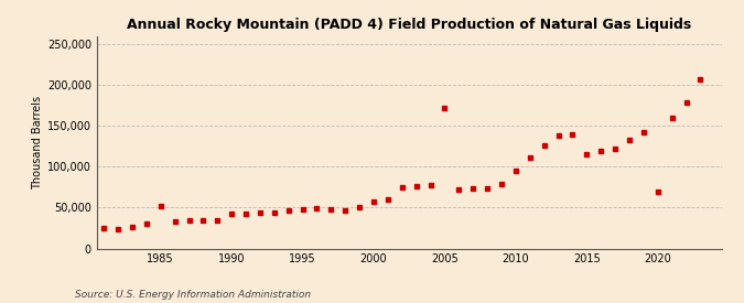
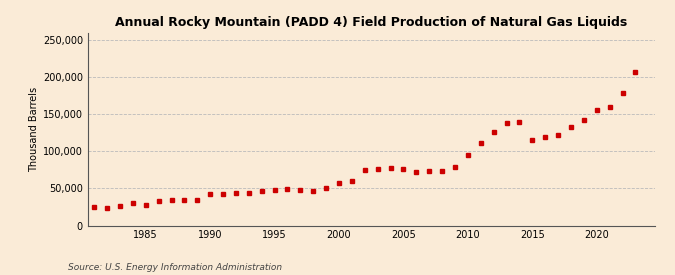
1985: 52,000 -> 28,000
2005: 172,000 -> 76,000
2020: 70,000 -> 156,000
